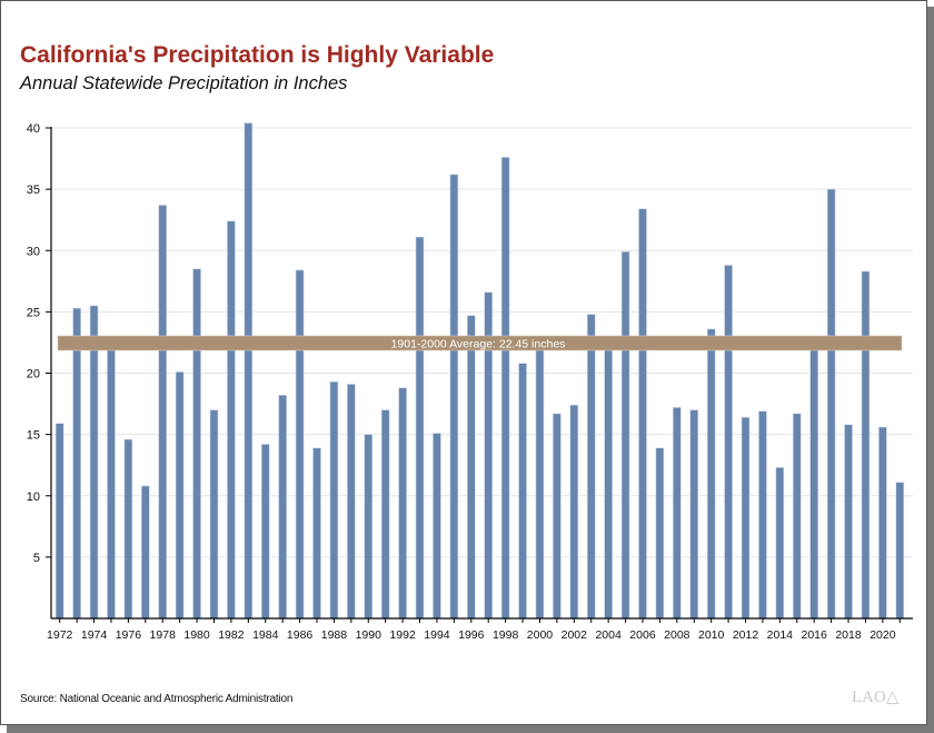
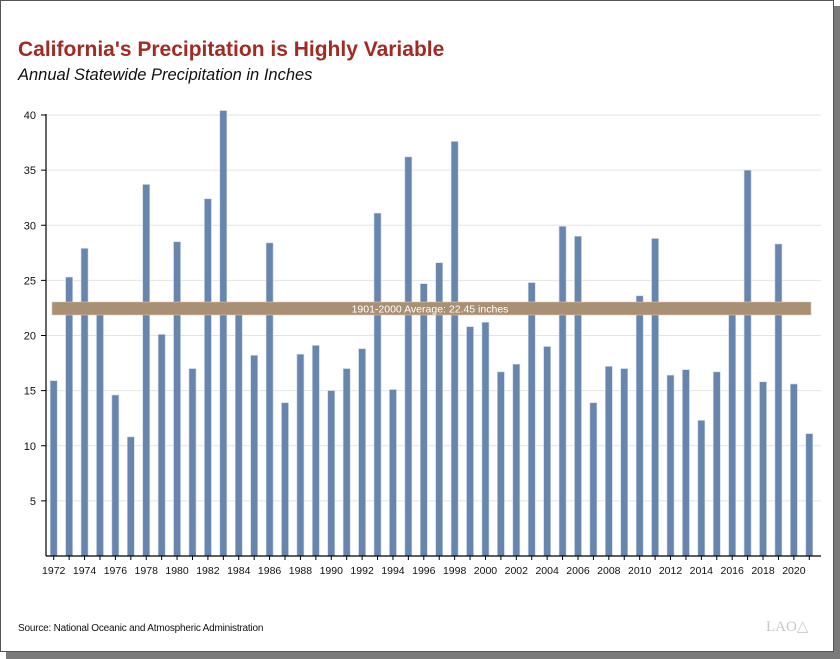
1974: 25.5 -> 27.9
1984: 14.2 -> 22.3
1988: 19.3 -> 18.3
2000: 22.4 -> 21.2
2004: 21.9 -> 19.0
2006: 33.4 -> 29.0
